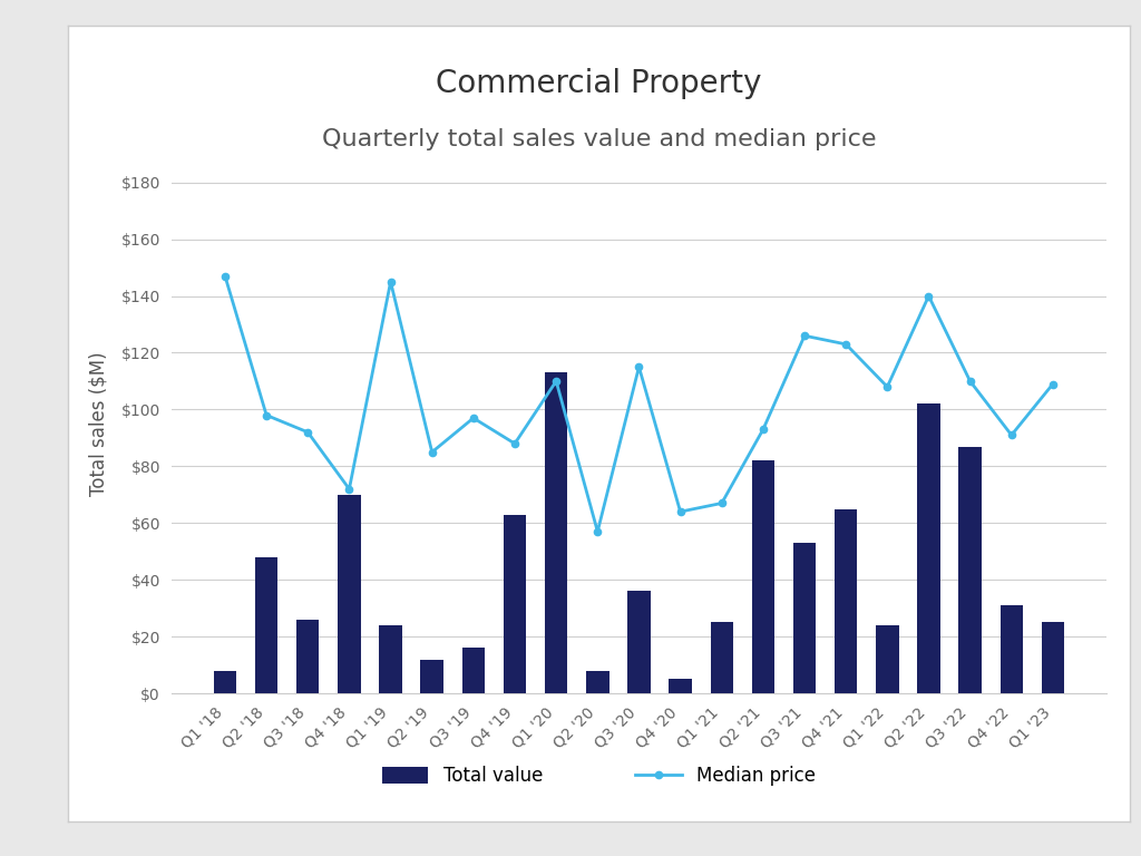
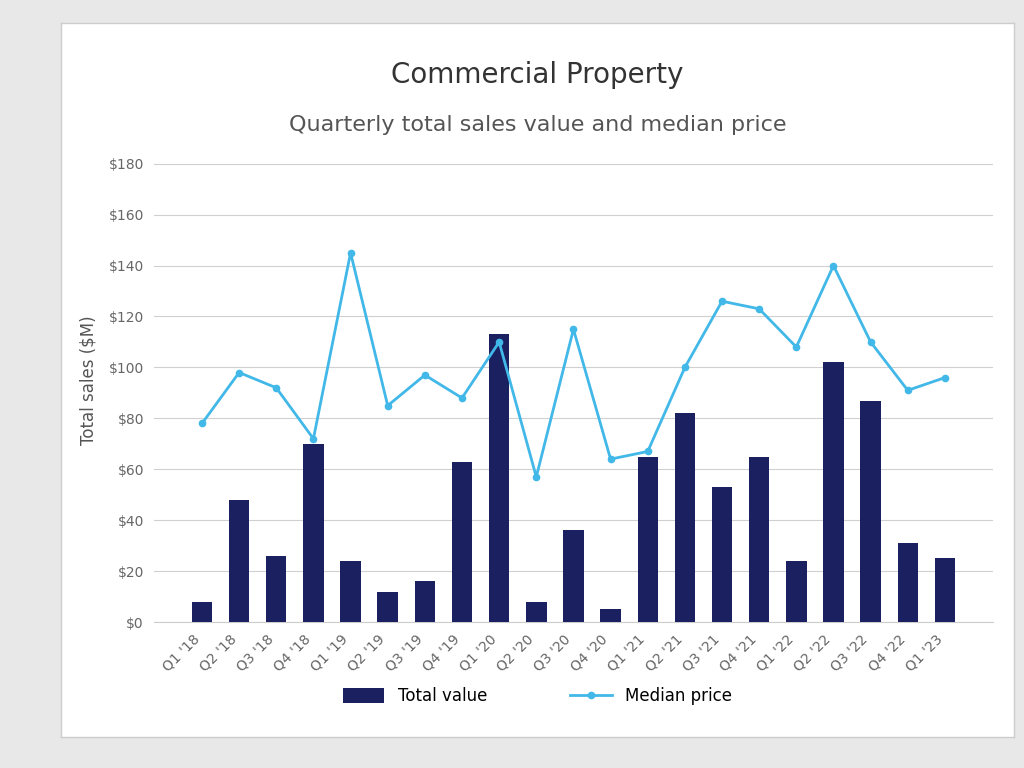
Median price/Q1 '18: $147 -> $78
Total value/Q1 '21: $25 -> $65
Median price/Q2 '21: $93 -> $100
Median price/Q1 '23: $109 -> $96
